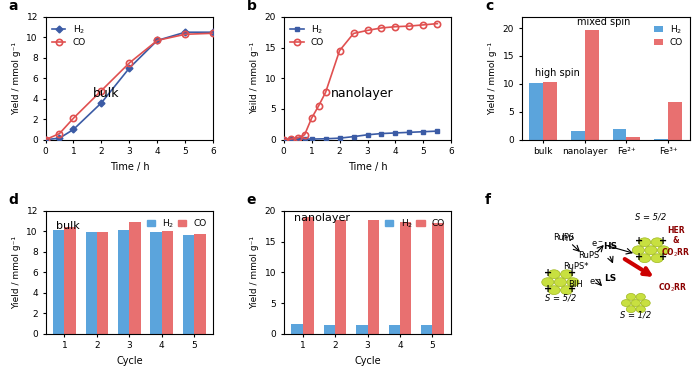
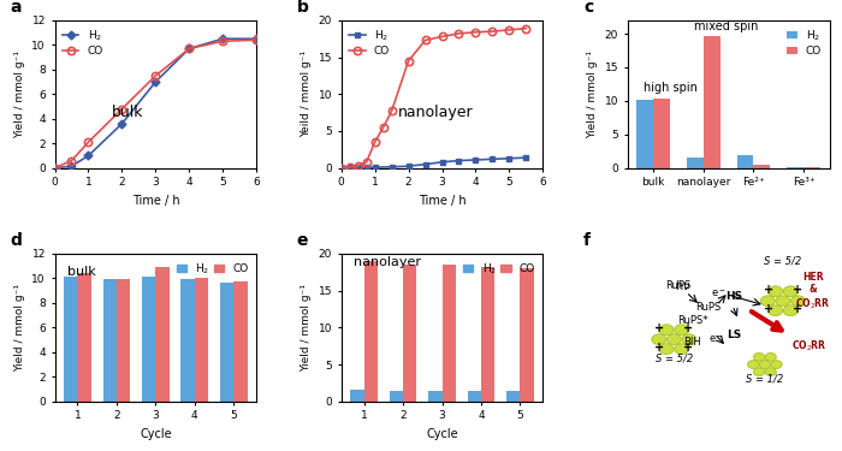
CO/Fe³⁺: 6.8 -> 0.1
